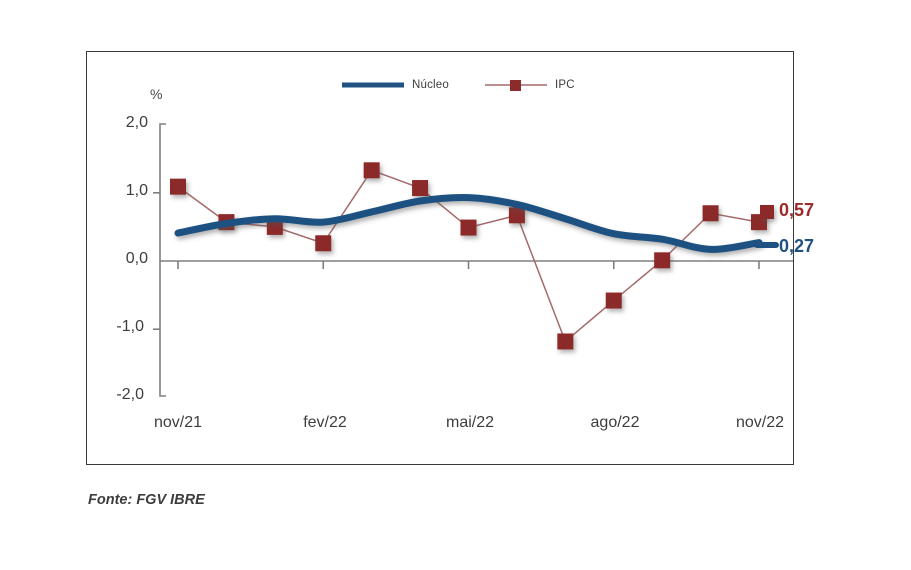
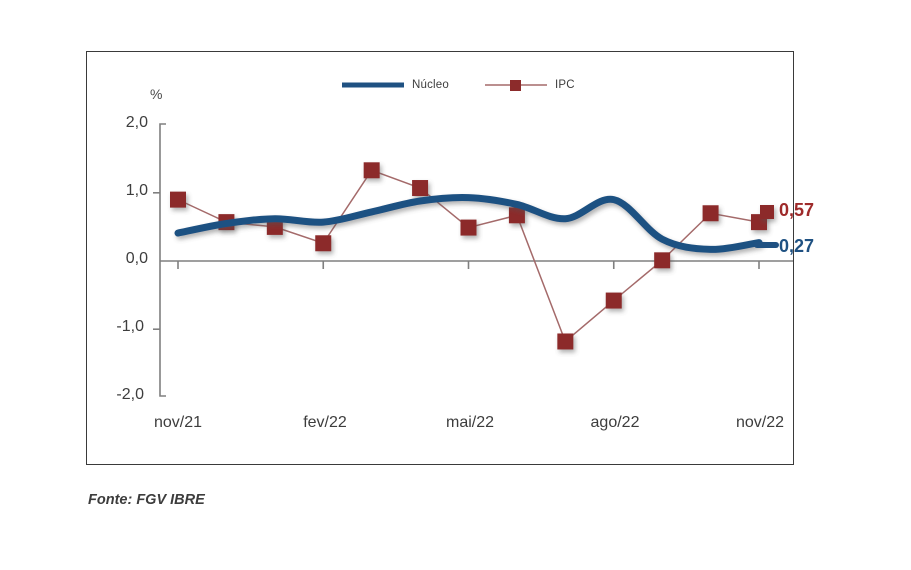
IPC/nov/21: 1,1 -> 0,9
Núcleo/ago/22: 0,4 -> 0,9
